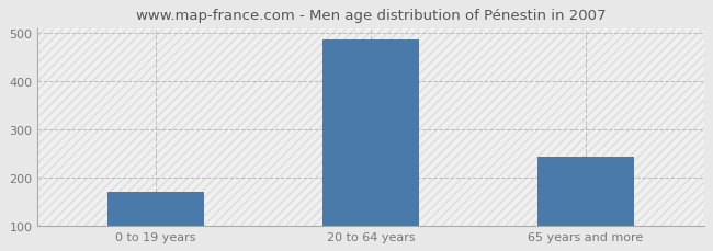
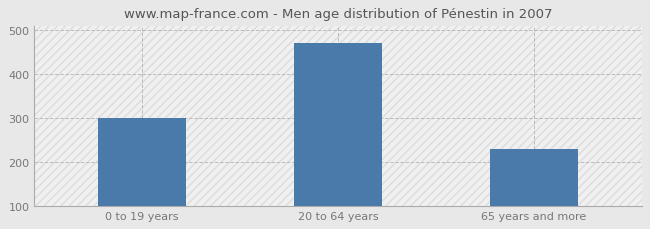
0 to 19 years: 170 -> 300
20 to 64 years: 487 -> 470
65 years and more: 243 -> 230
